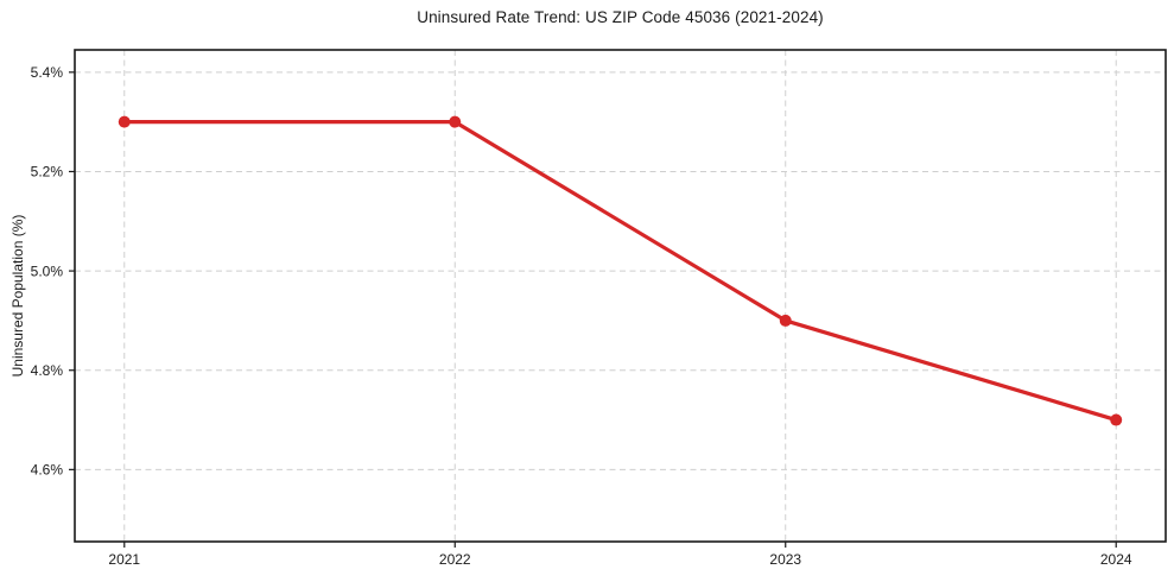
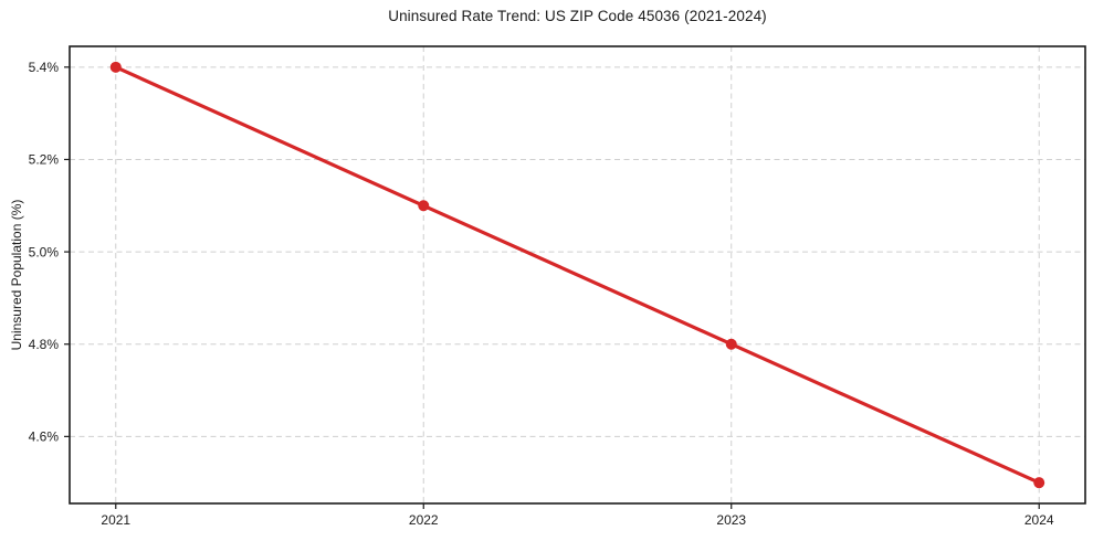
2021: 5.3% -> 5.4%
2022: 5.3% -> 5.1%
2023: 4.9% -> 4.8%
2024: 4.7% -> 4.5%
